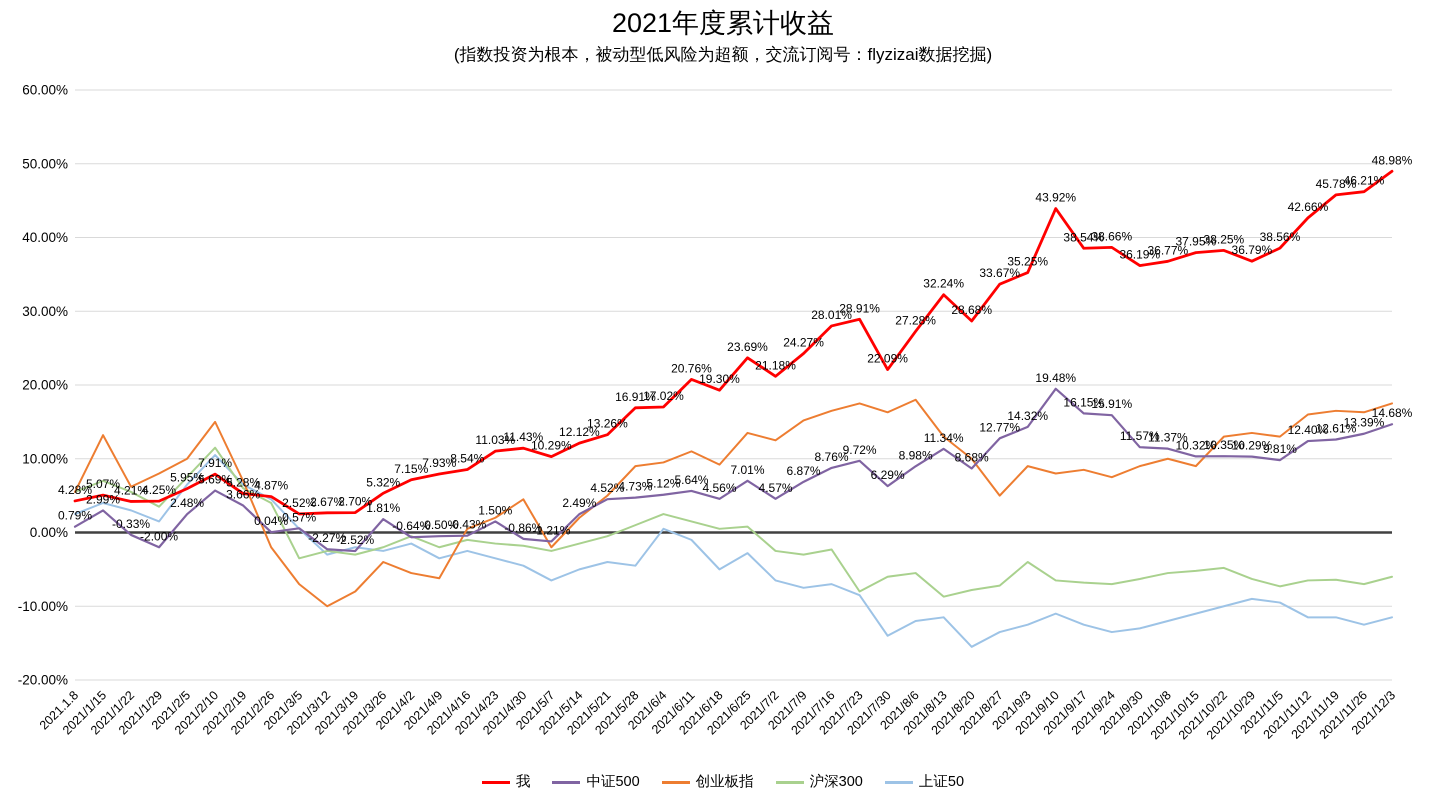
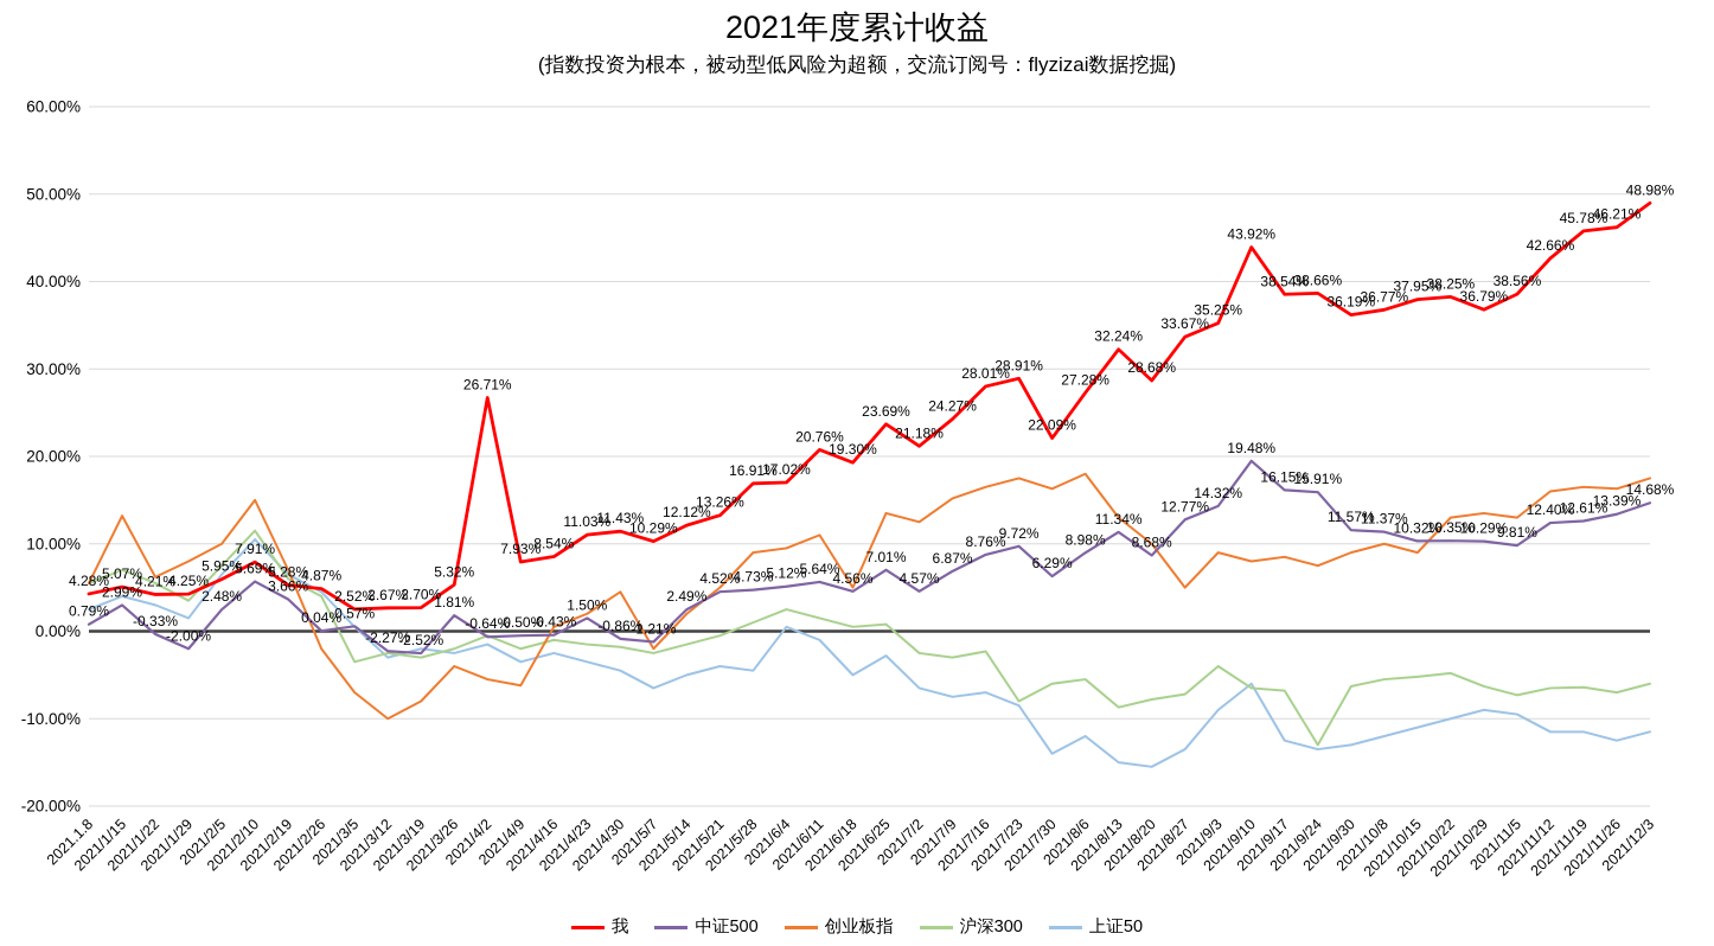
我/2021/4/2: 7.15% -> 26.71%
创业板指/2021/6/18: 9% -> 5%
上证50/2021/8/13: -12% -> -15%
上证50/2021/9/3: -12% -> -9%
上证50/2021/9/10: -11% -> -6%
沪深300/2021/9/24: -7% -> -13%
